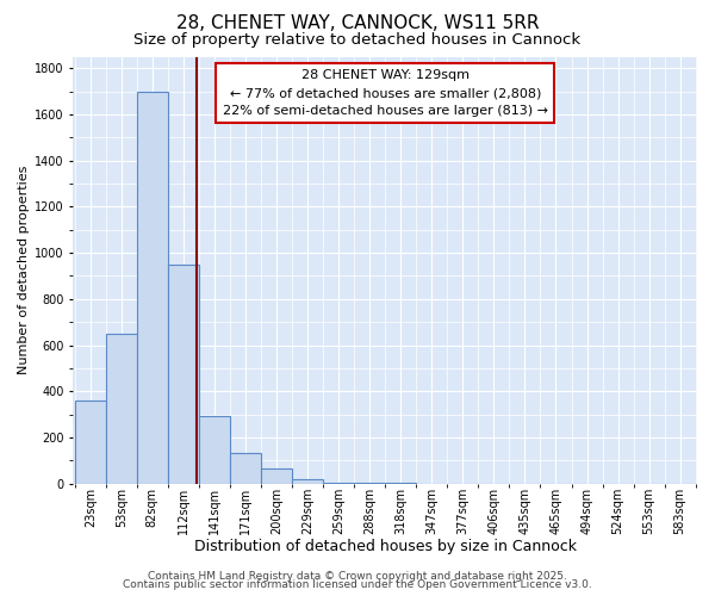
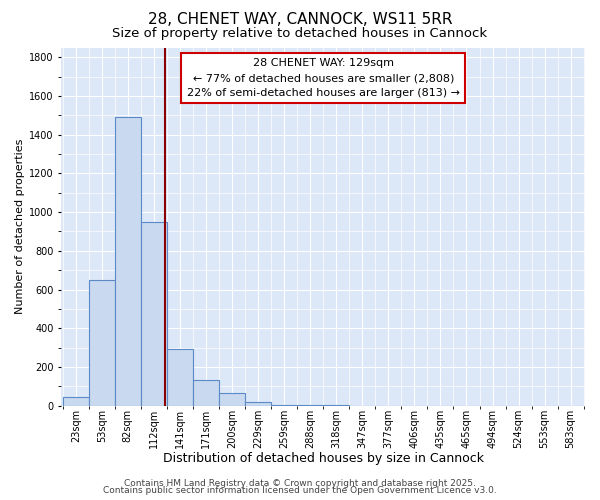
23sqm: 360 -> 40
82sqm: 1700 -> 1490
